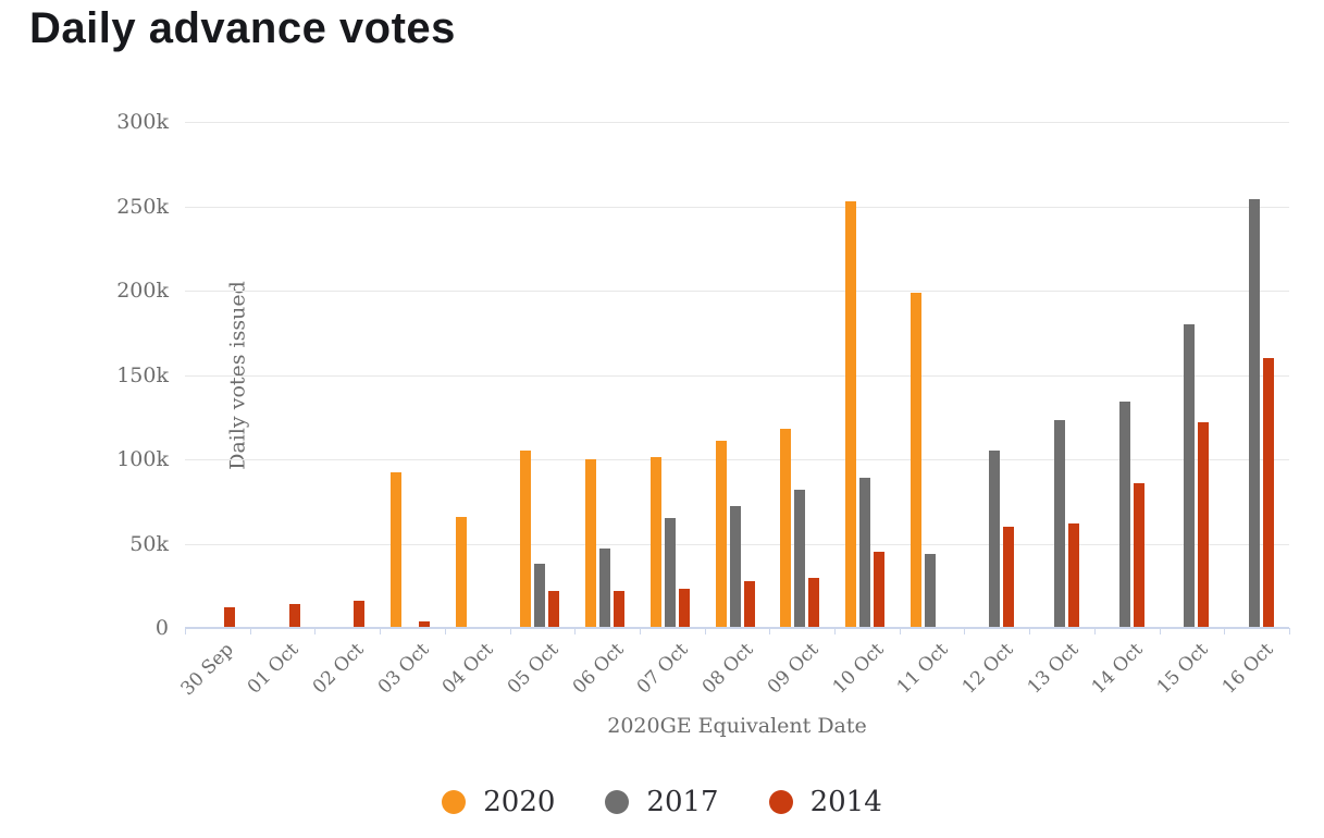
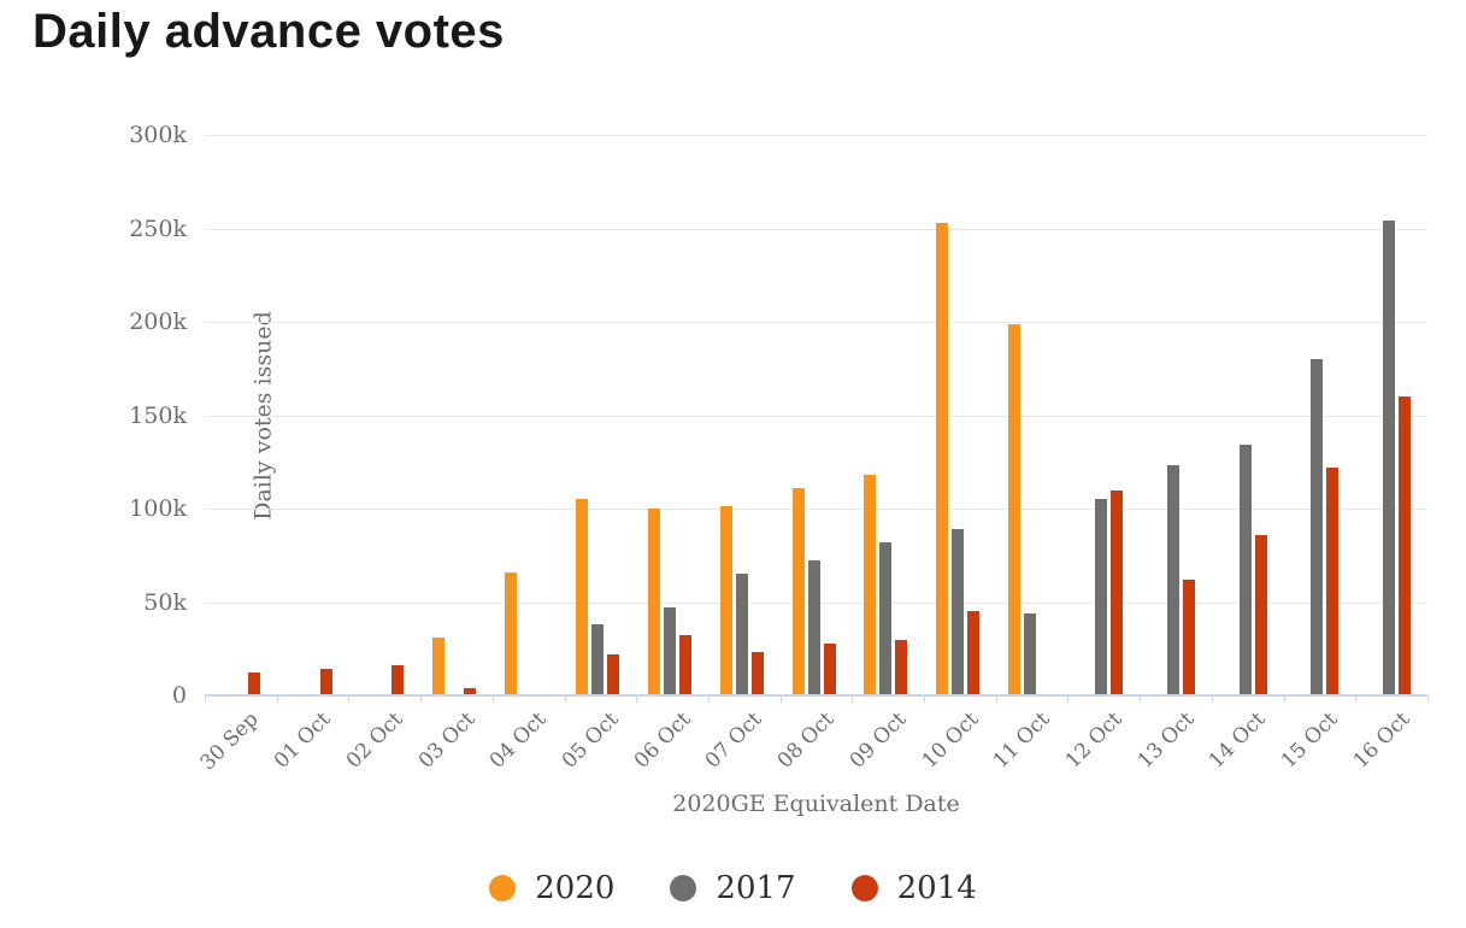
2020/03 Oct: 92k -> 31k
2014/06 Oct: 22k -> 32k
2014/12 Oct: 60k -> 110k
